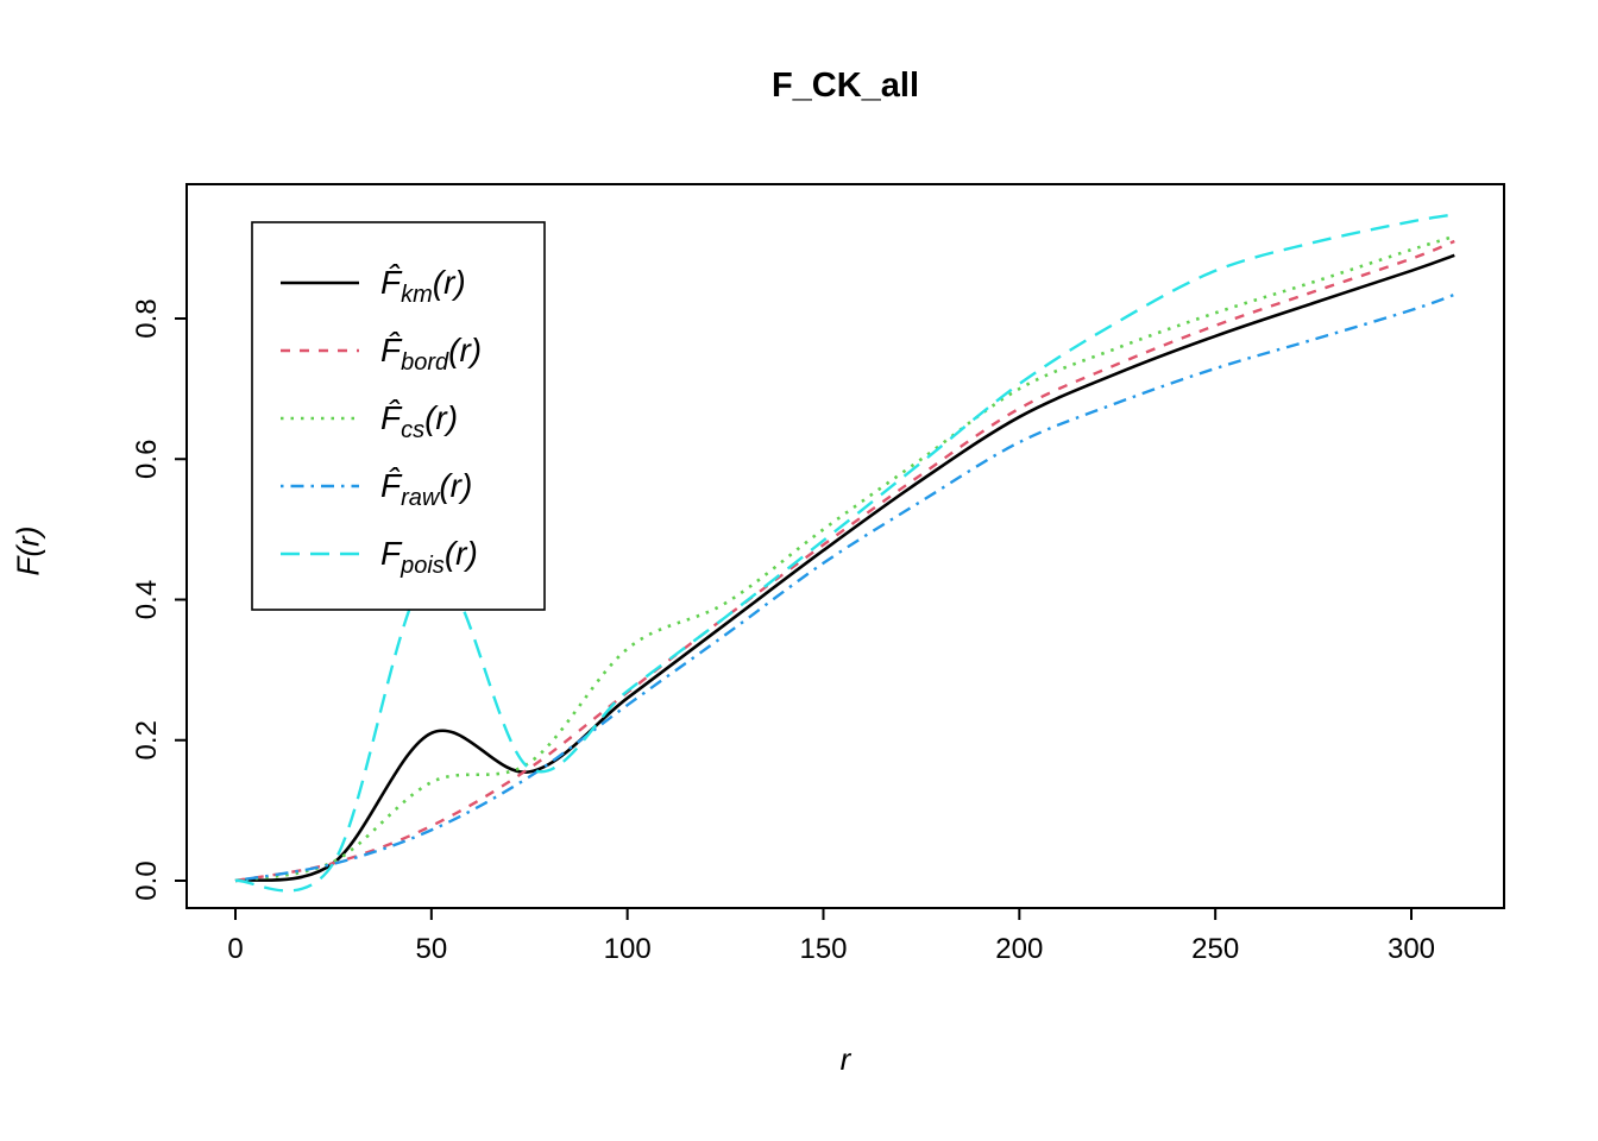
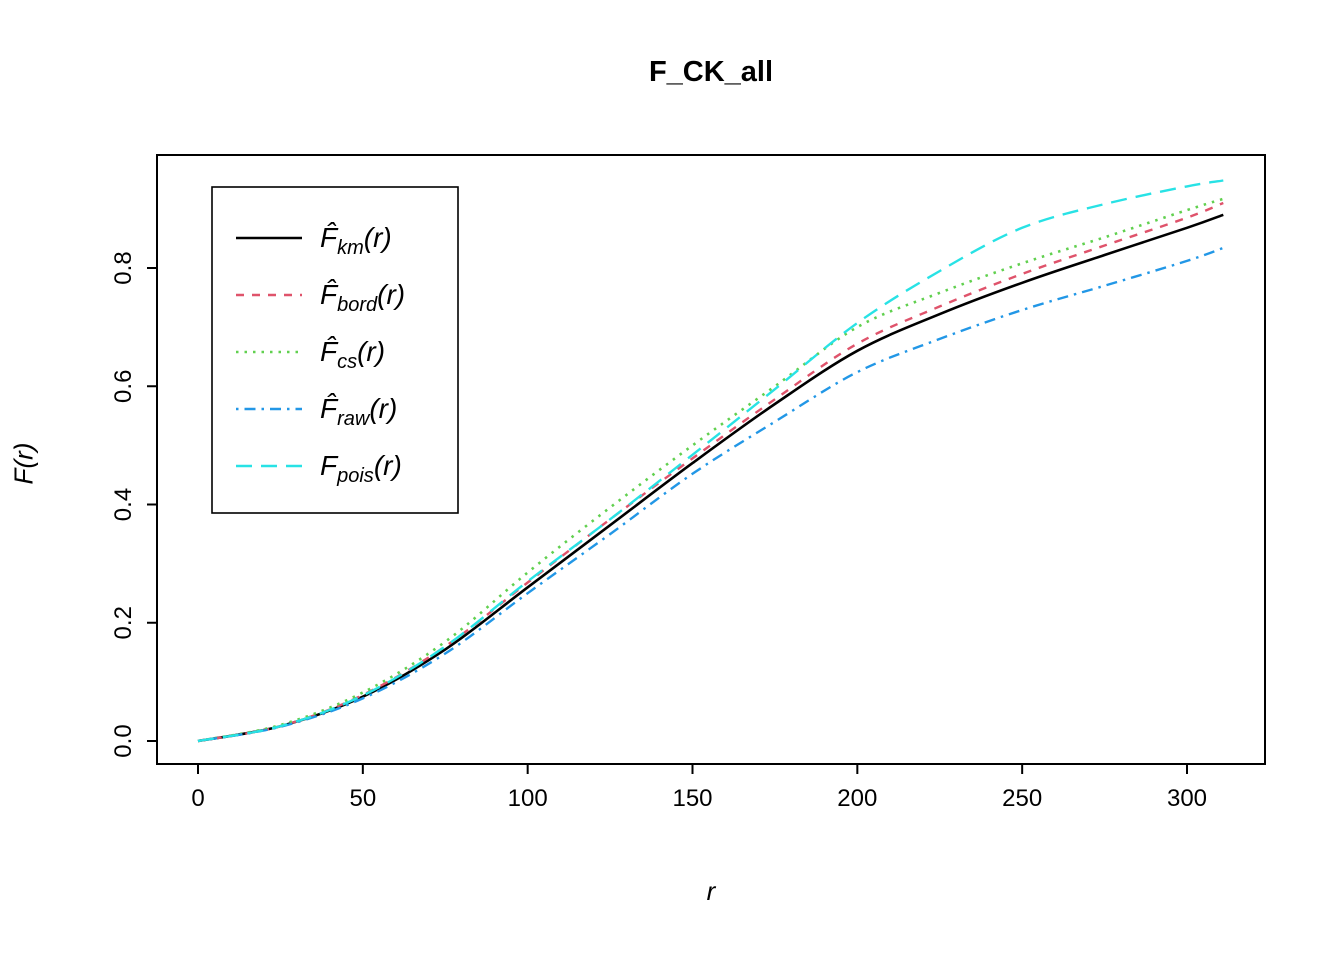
km/50: 0.21 -> 0.07
cs/50: 0.14 -> 0.08
pois/50: 0.44 -> 0.08
cs/100: 0.33 -> 0.28
